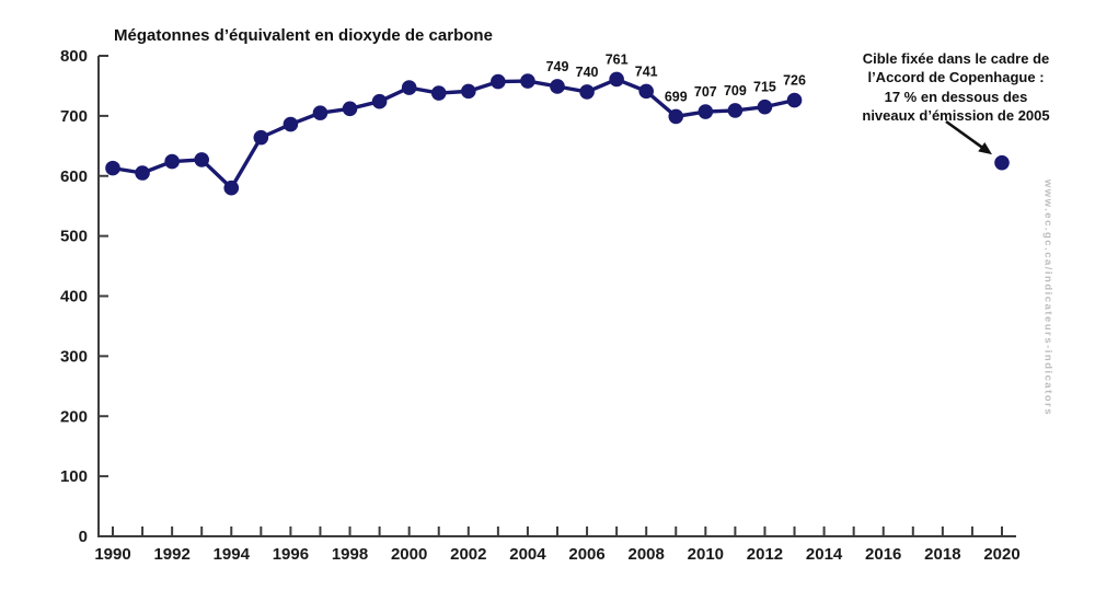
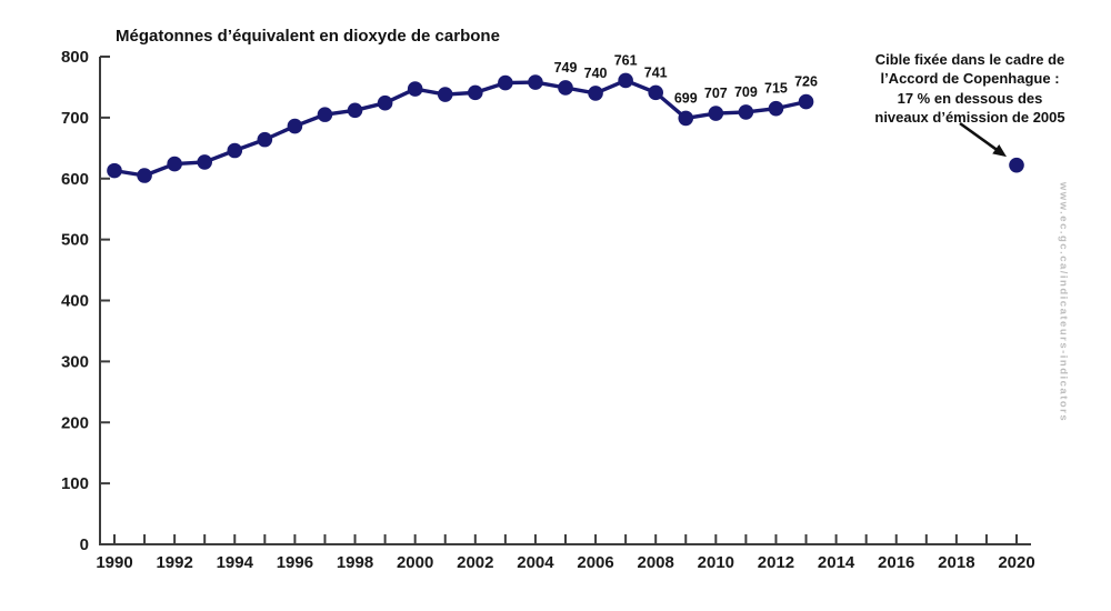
1994: 580 -> 650
